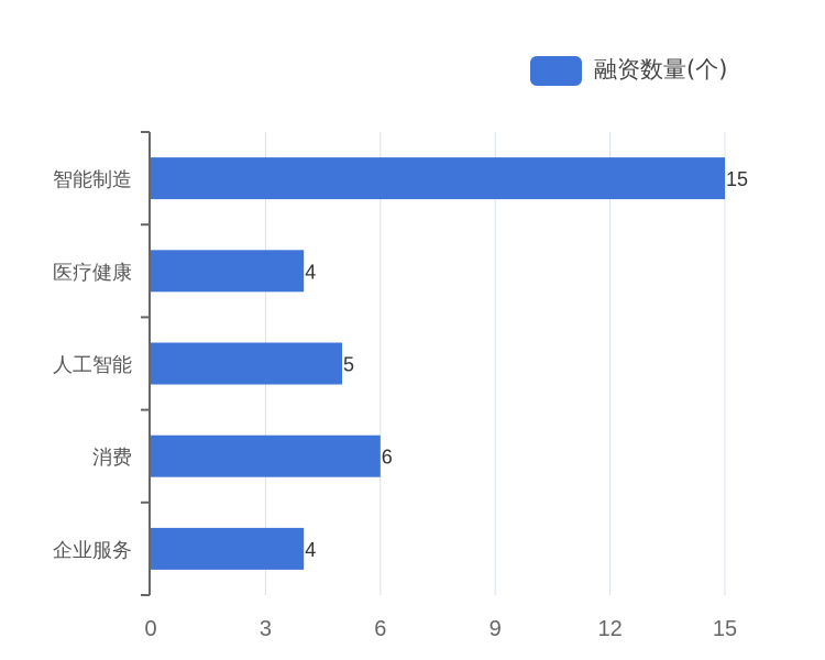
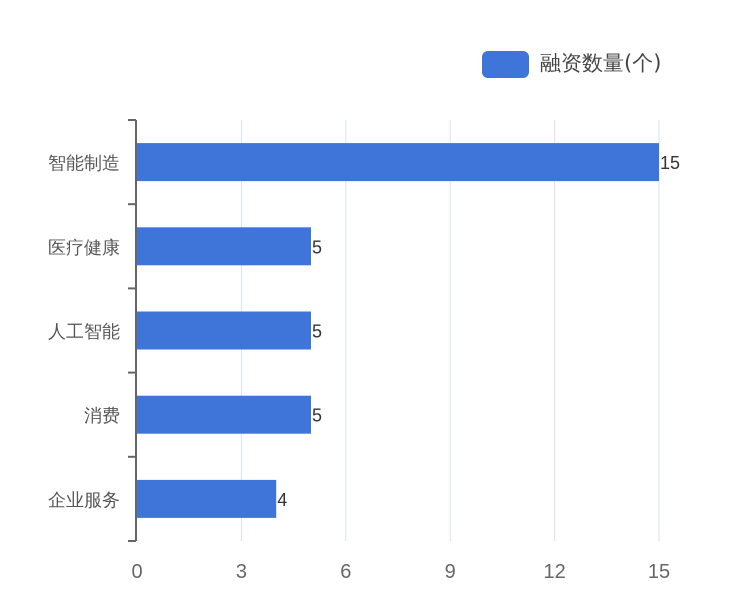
医疗健康: 4 -> 5
消费: 6 -> 5
